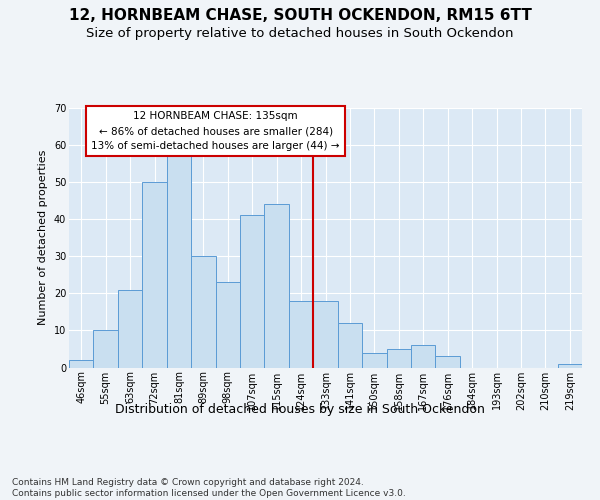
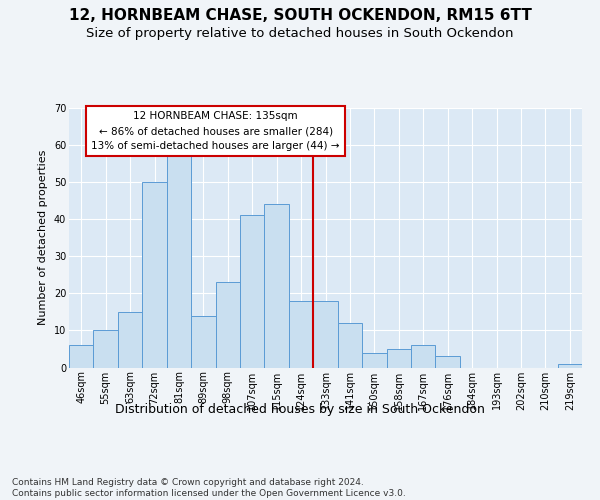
46sqm: 2 -> 6
63sqm: 21 -> 15
89sqm: 30 -> 14
